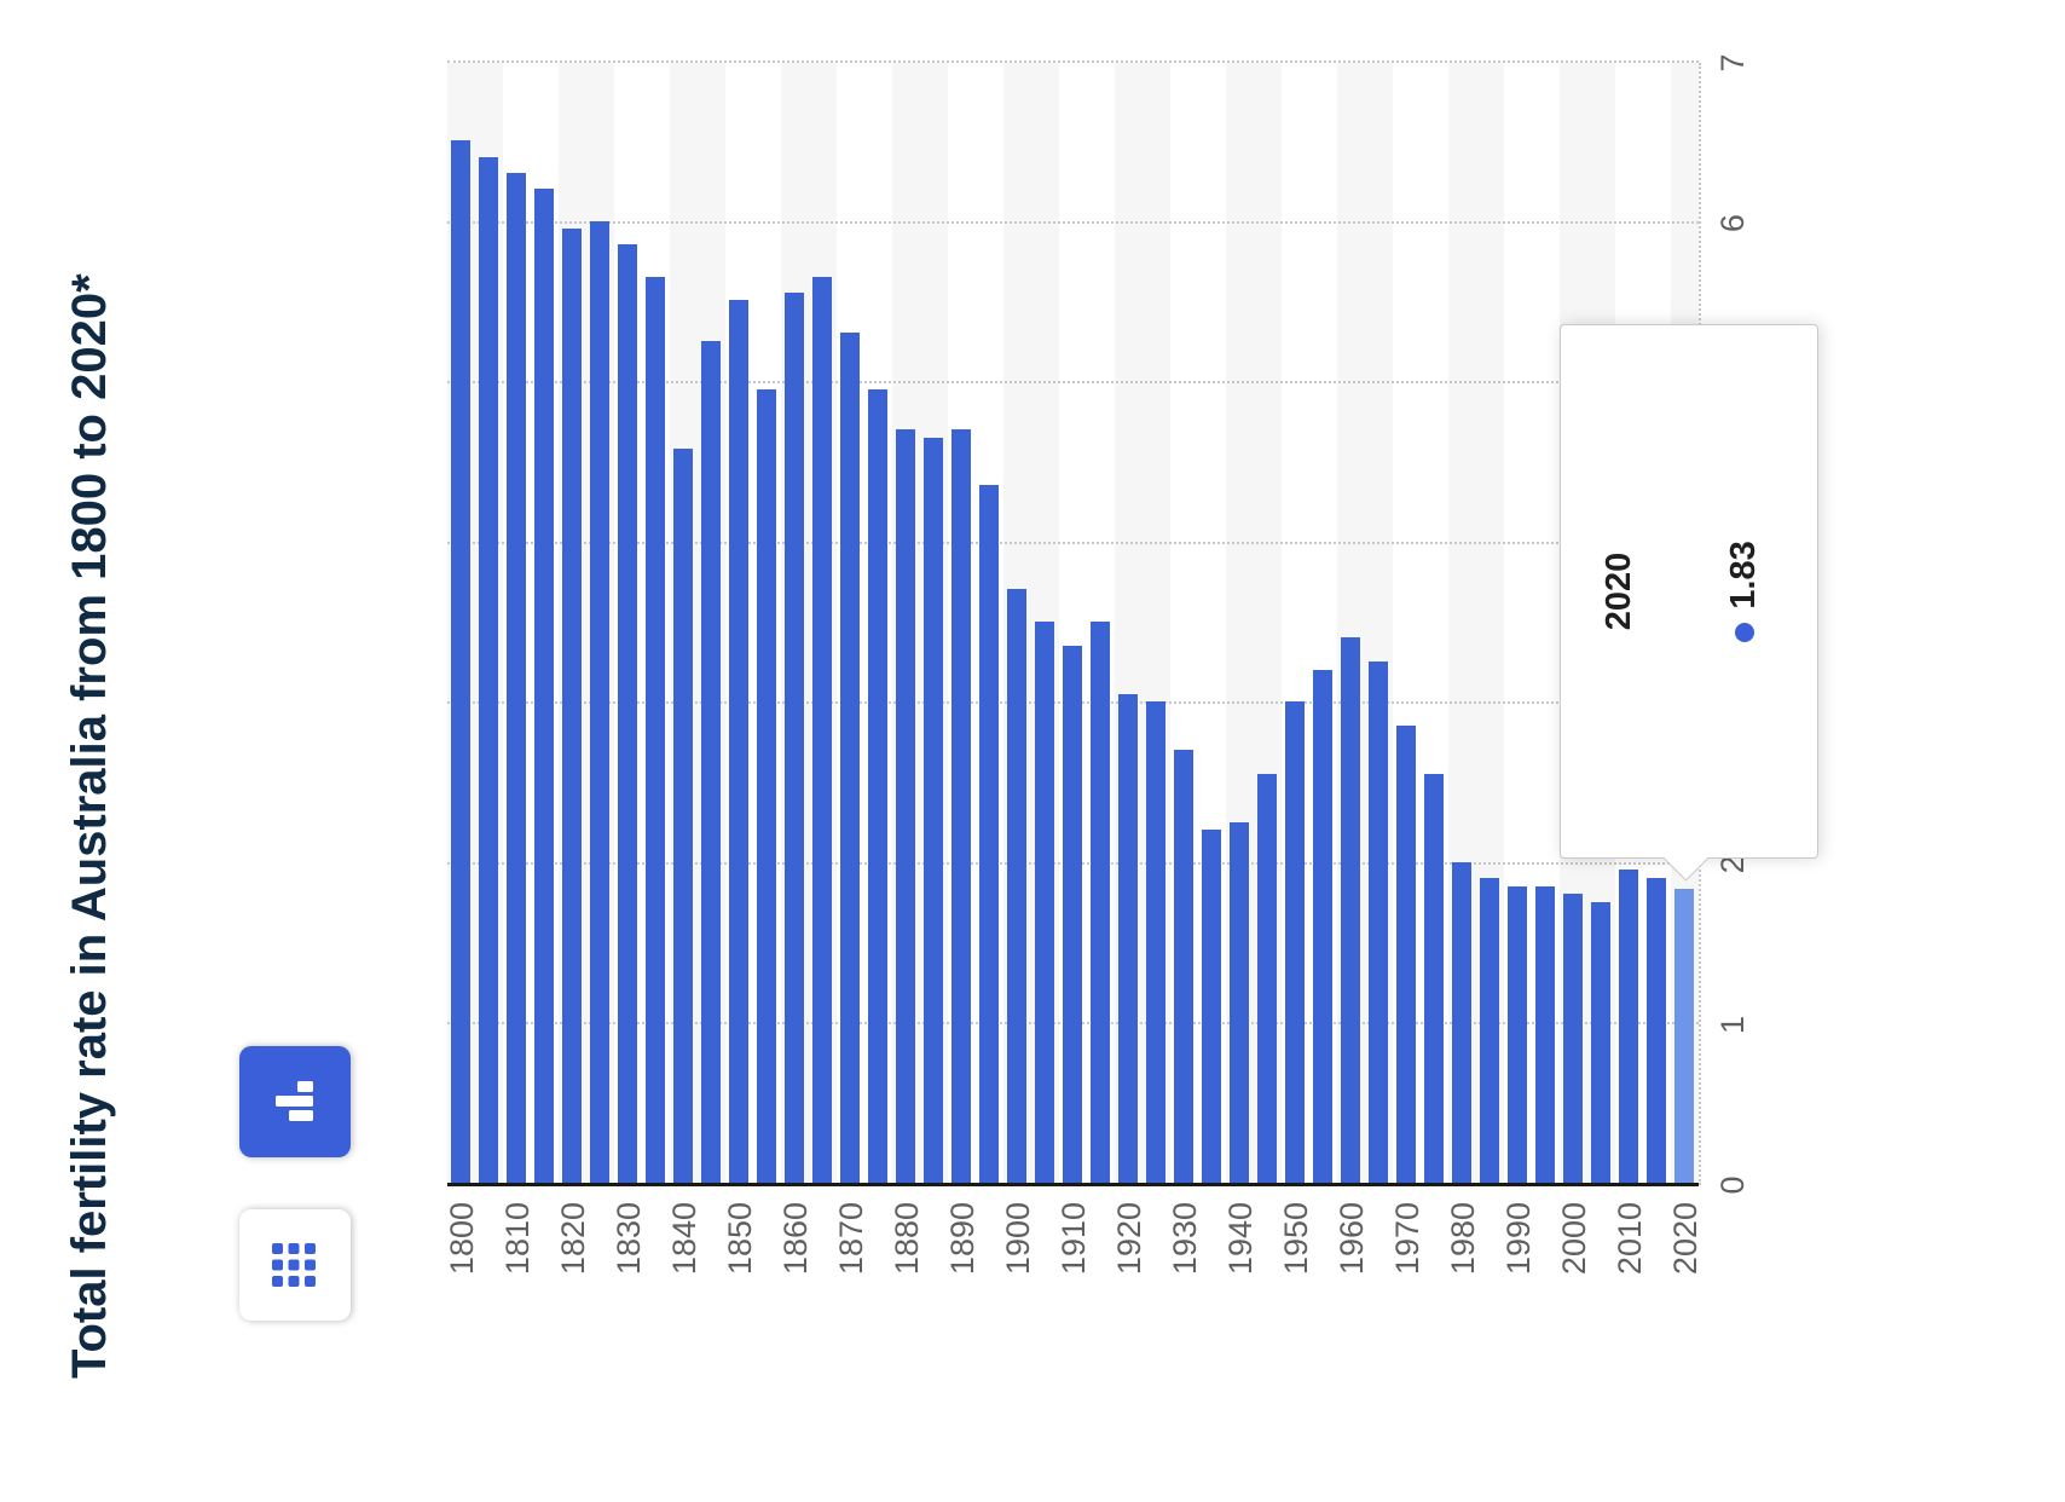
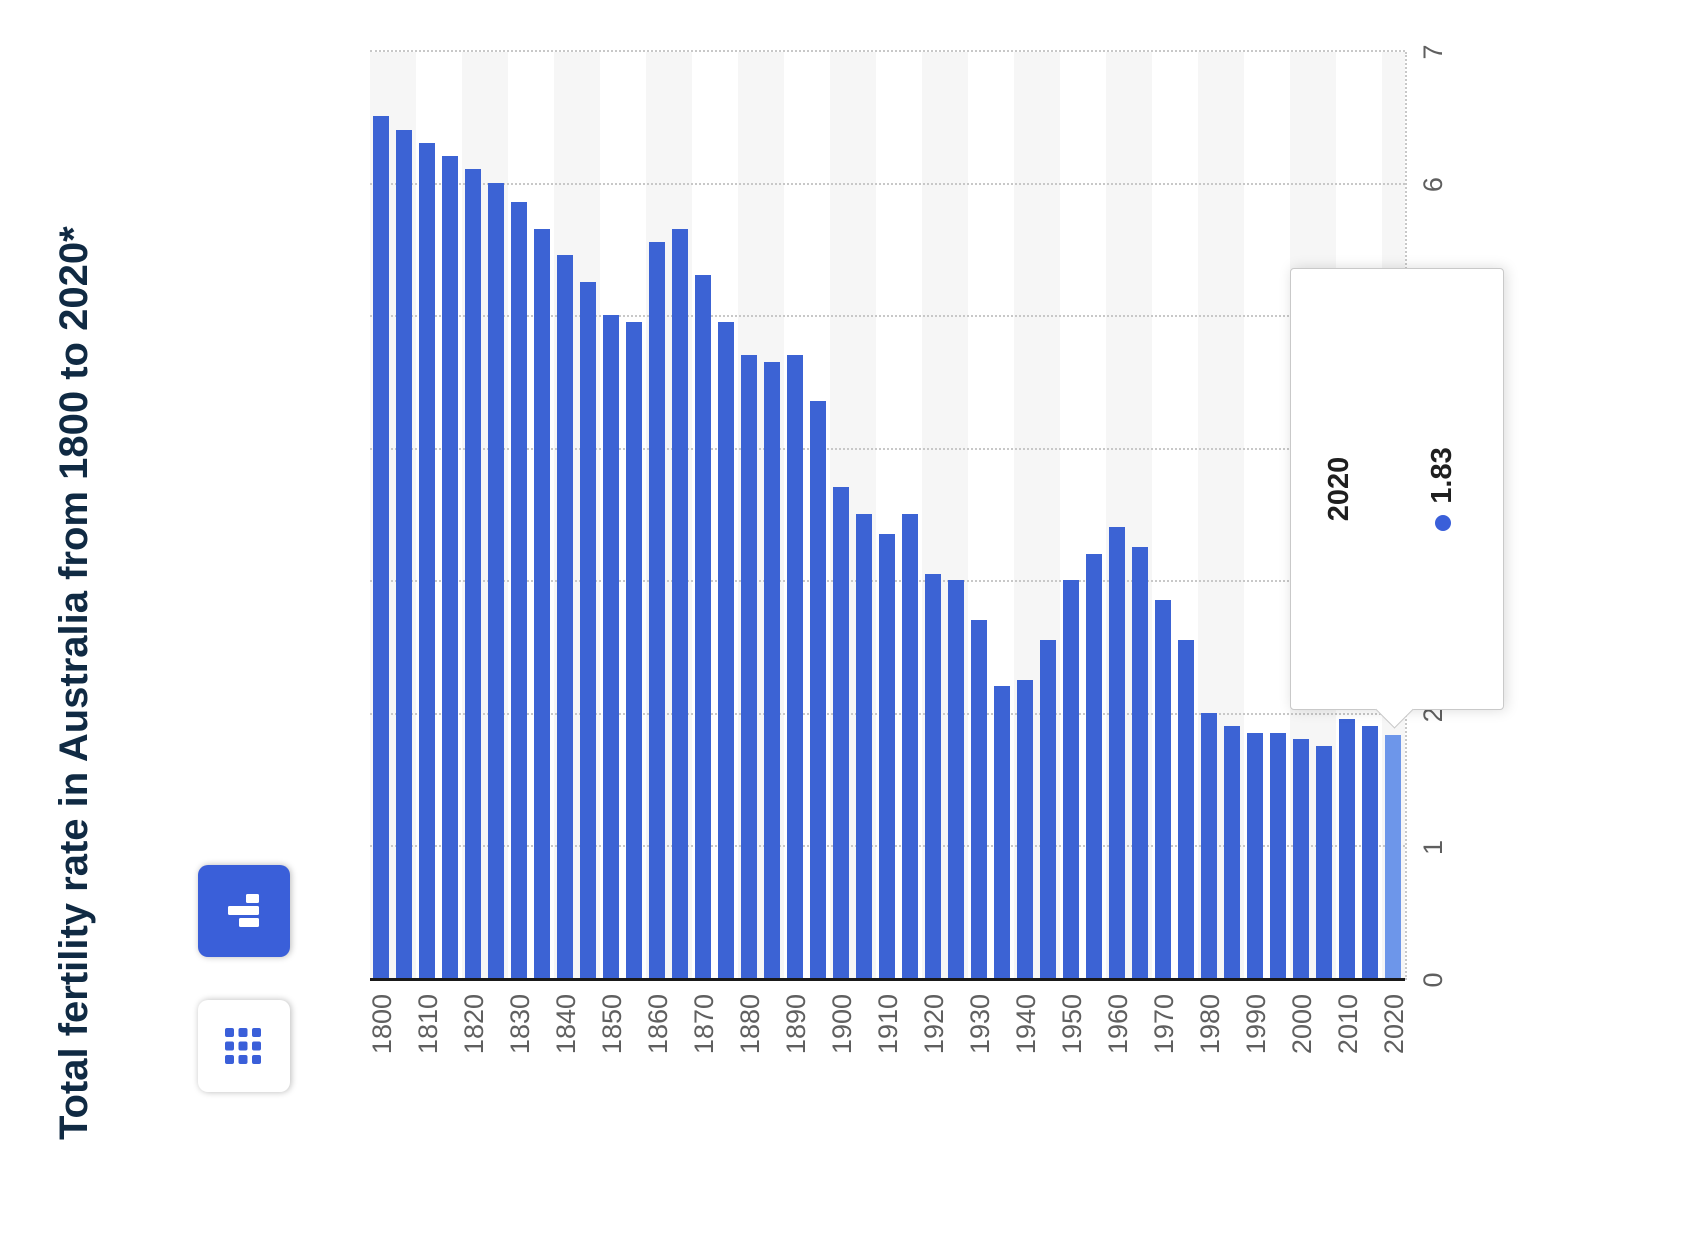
1820: 5.95 -> 6.10
1840: 4.58 -> 5.45
1850: 5.51 -> 5.00
